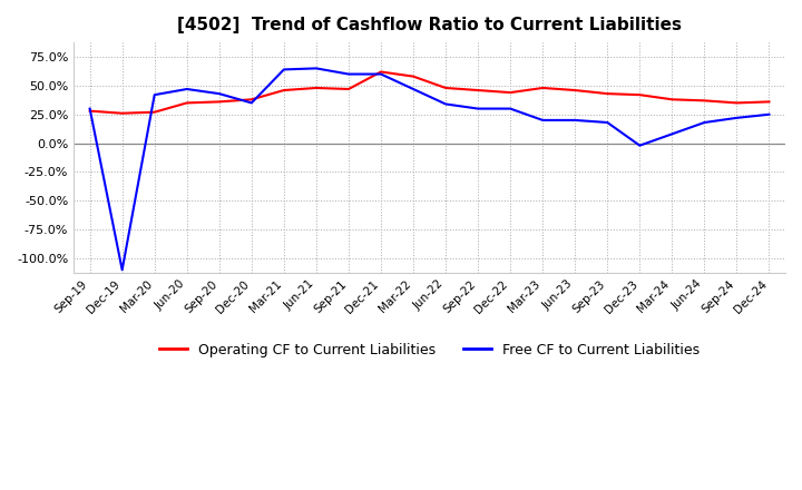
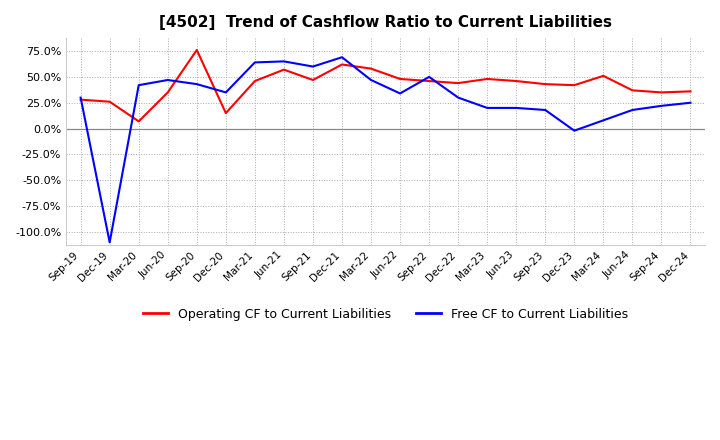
Operating CF to Current Liabilities/Mar-20: 27% -> 7%
Operating CF to Current Liabilities/Sep-20: 36% -> 76%
Operating CF to Current Liabilities/Dec-20: 38% -> 15%
Operating CF to Current Liabilities/Jun-21: 48% -> 57%
Free CF to Current Liabilities/Dec-21: 60% -> 69%
Free CF to Current Liabilities/Sep-22: 30% -> 50%
Operating CF to Current Liabilities/Mar-24: 38% -> 51%
